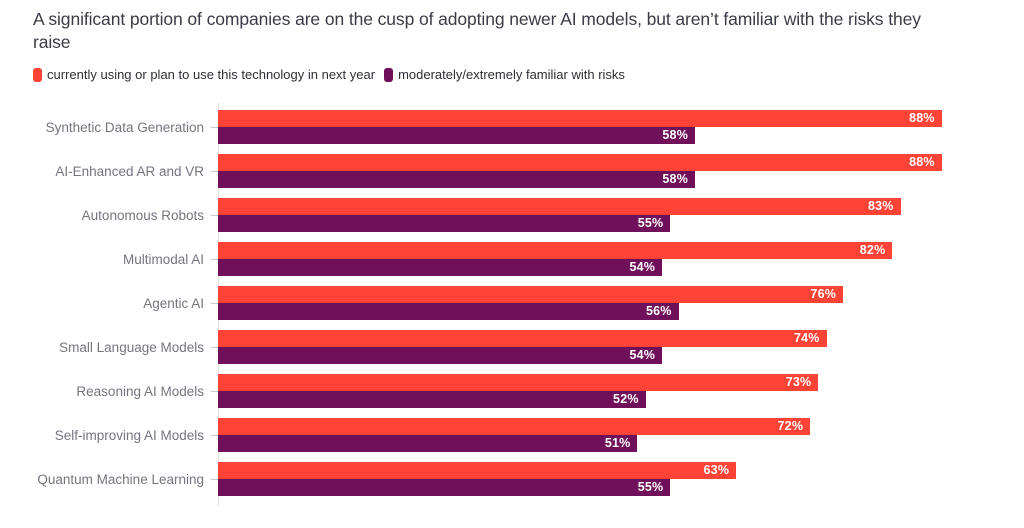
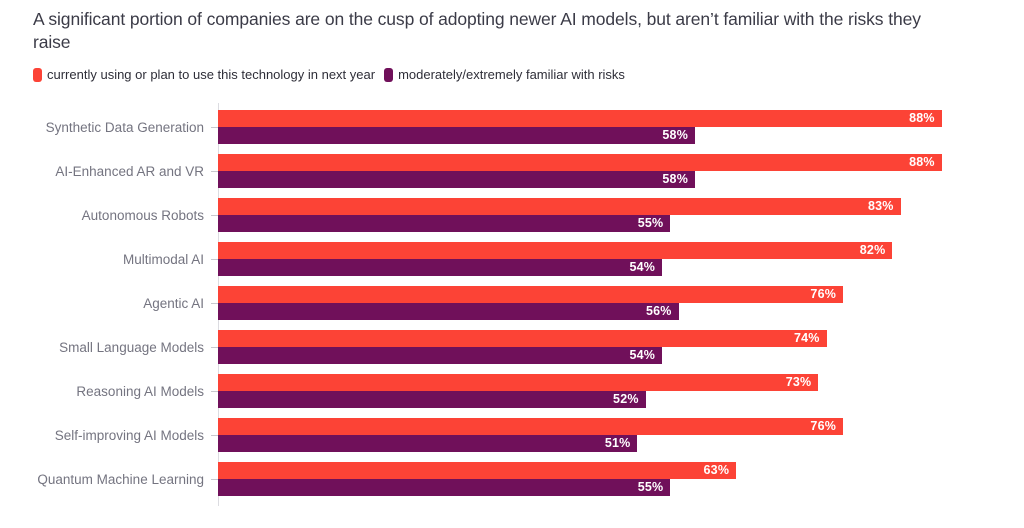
currently using or plan to use this technology in next year/Self-improving AI Models: 72% -> 76%
